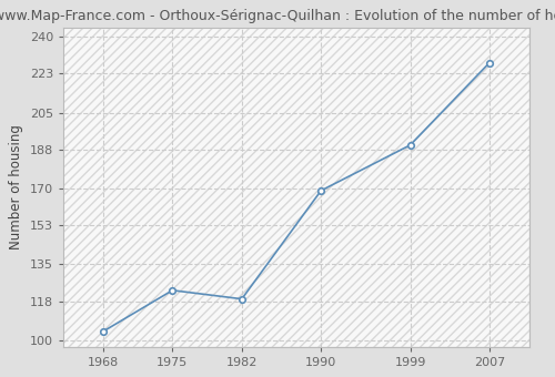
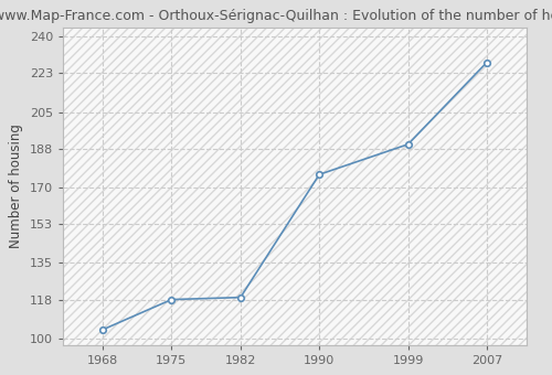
1975: 123 -> 118
1990: 169 -> 176
